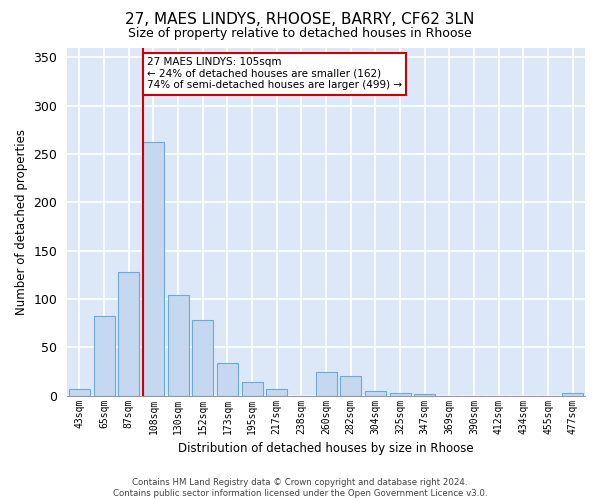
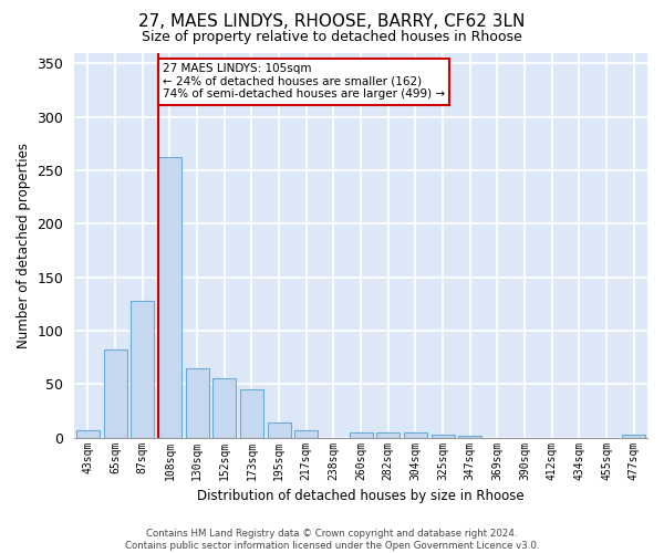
130sqm: 104 -> 65
152sqm: 78 -> 55
173sqm: 34 -> 45
260sqm: 24 -> 5
282sqm: 20 -> 5
